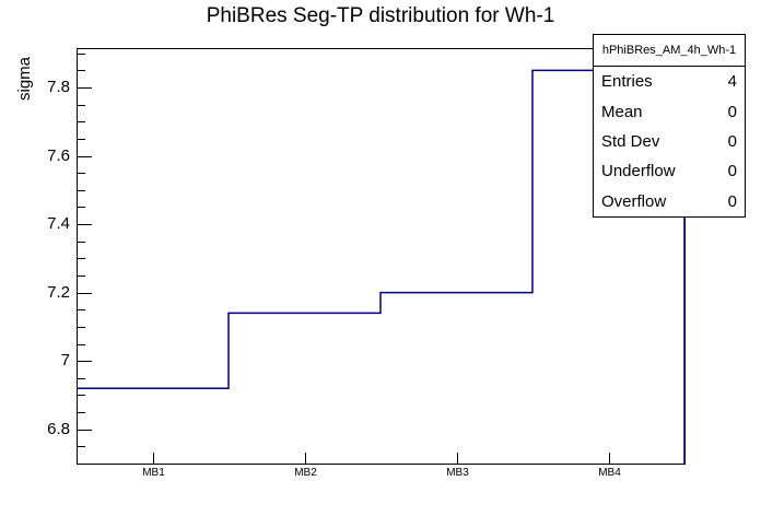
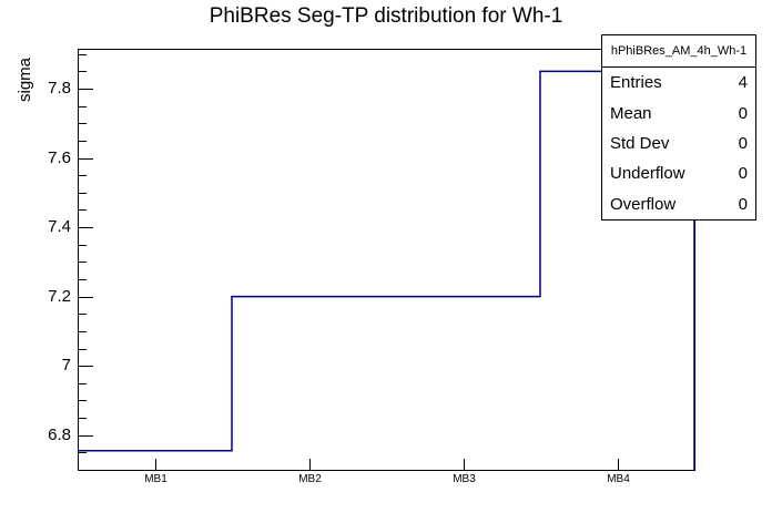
MB1: 6.92 -> 6.75
MB2: 7.14 -> 7.20
